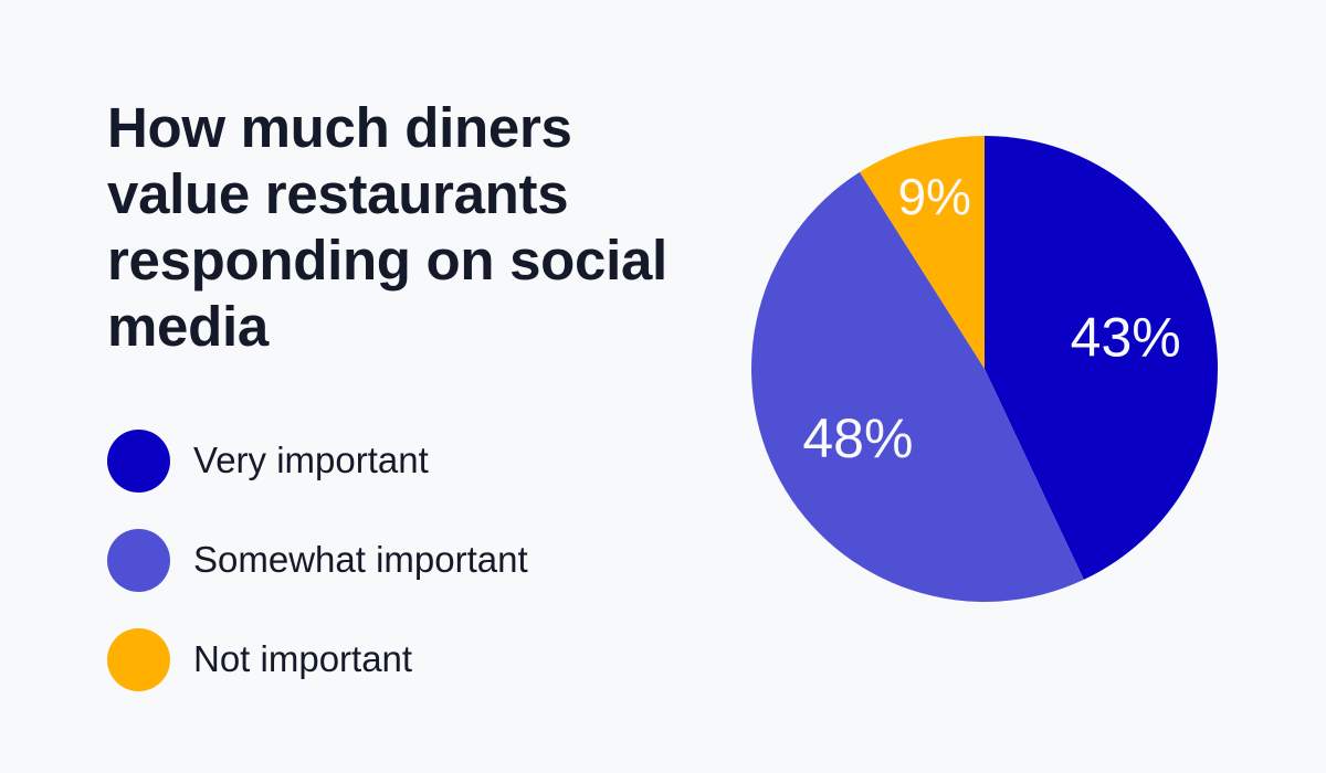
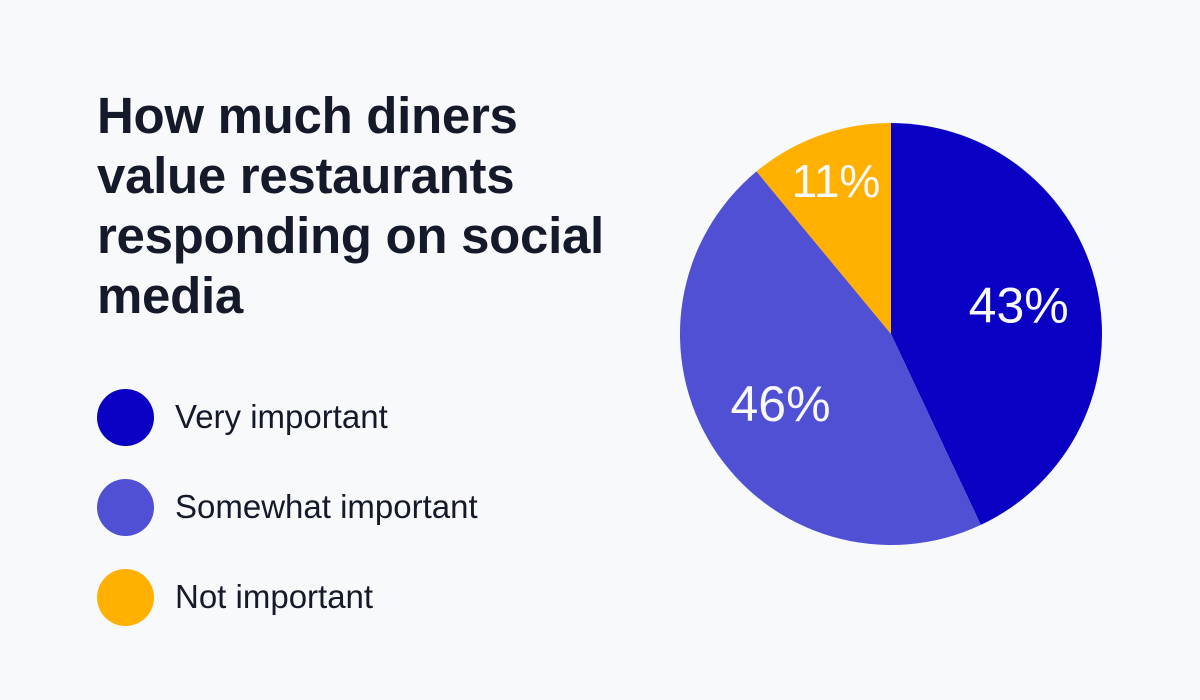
Somewhat important: 48% -> 46%
Not important: 9% -> 11%
